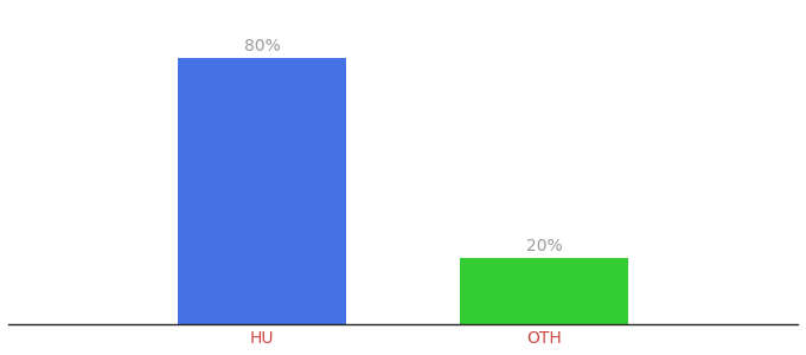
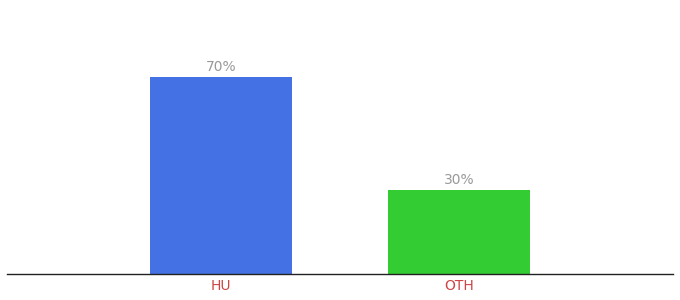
HU: 80% -> 70%
OTH: 20% -> 30%
